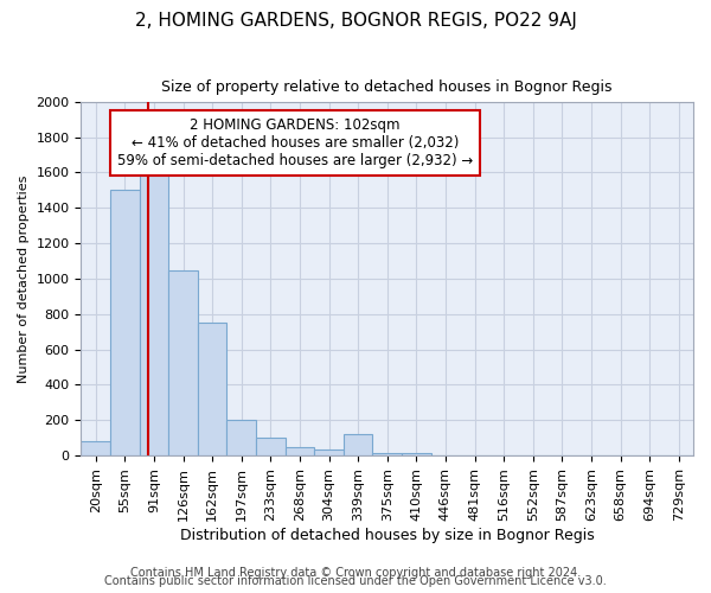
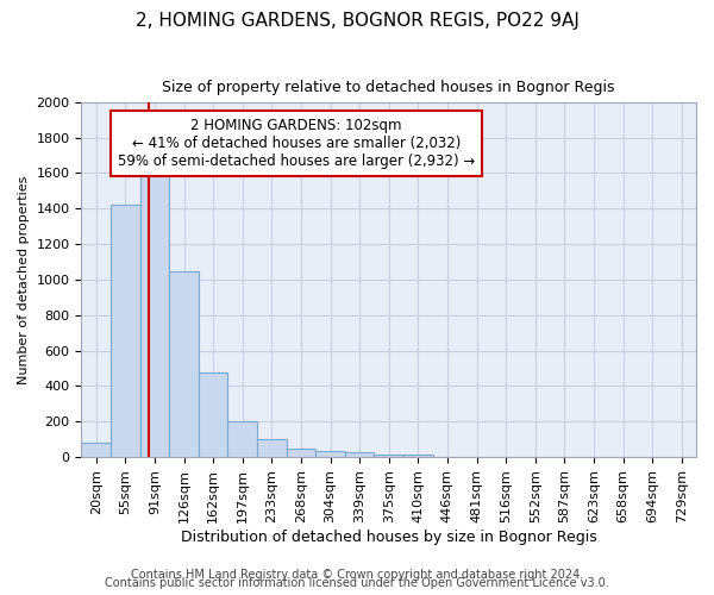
55sqm: 1500 -> 1420
162sqm: 750 -> 480
339sqm: 120 -> 20
